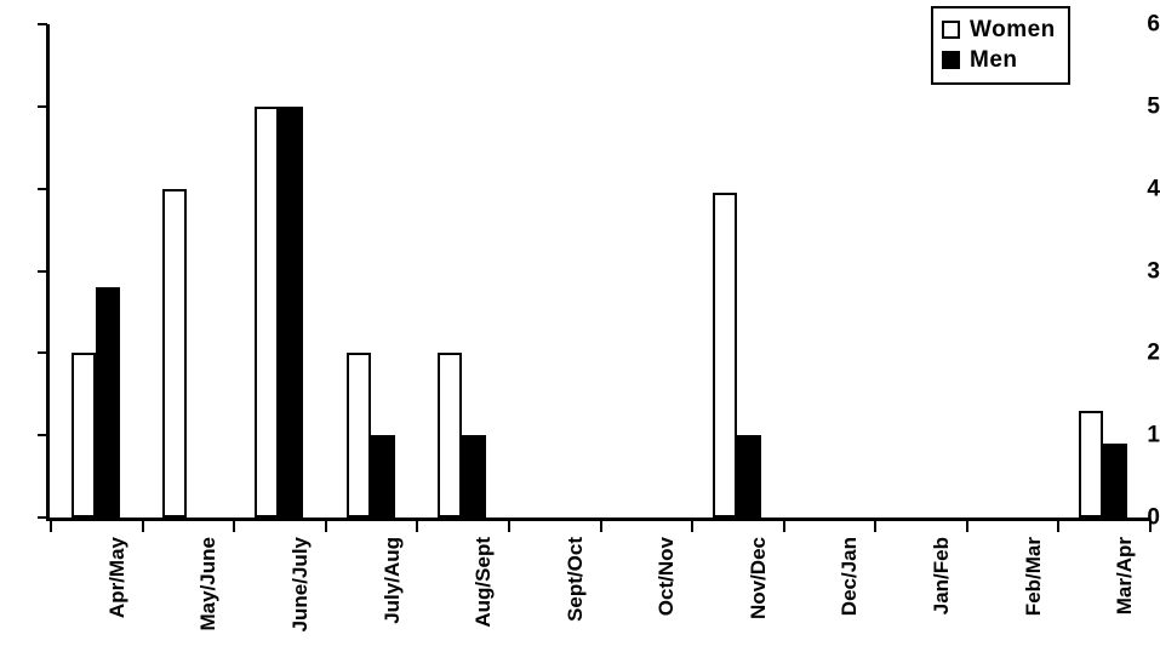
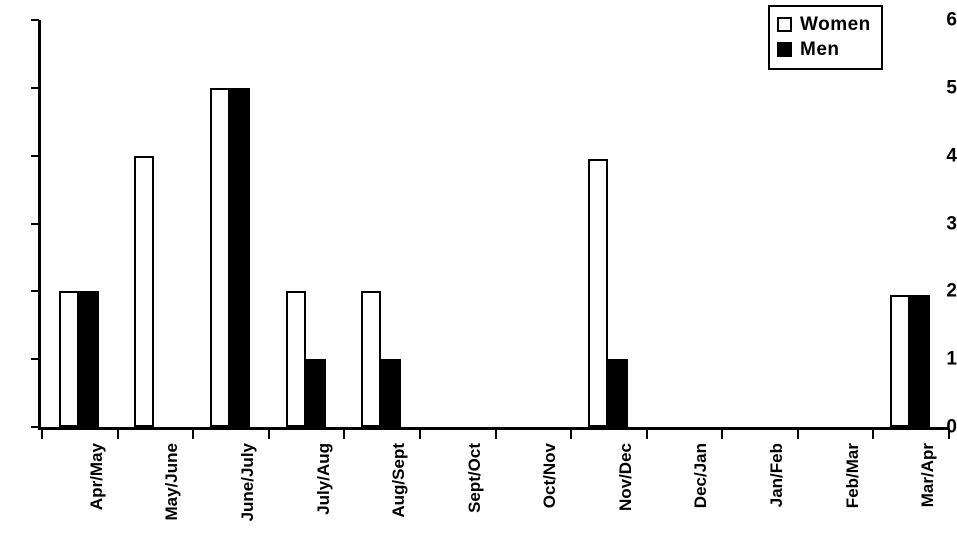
Men/Apr/May: 2.8 -> 2.0
Women/Mar/Apr: 1.3 -> 1.9
Men/Mar/Apr: 0.9 -> 1.9
